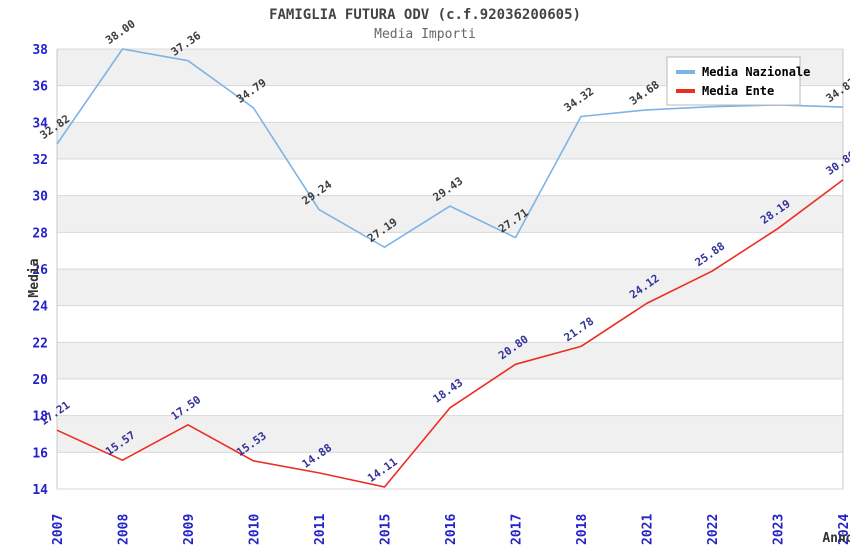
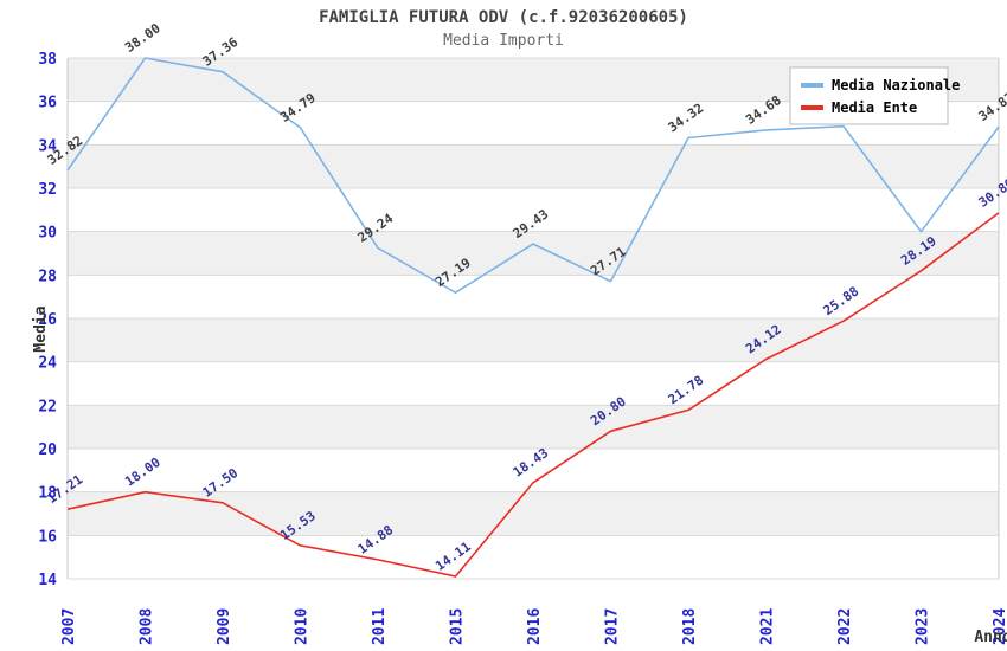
Media Ente/2008: 15.57 -> 18.00
Media Nazionale/2023: 35.0 -> 30.0
